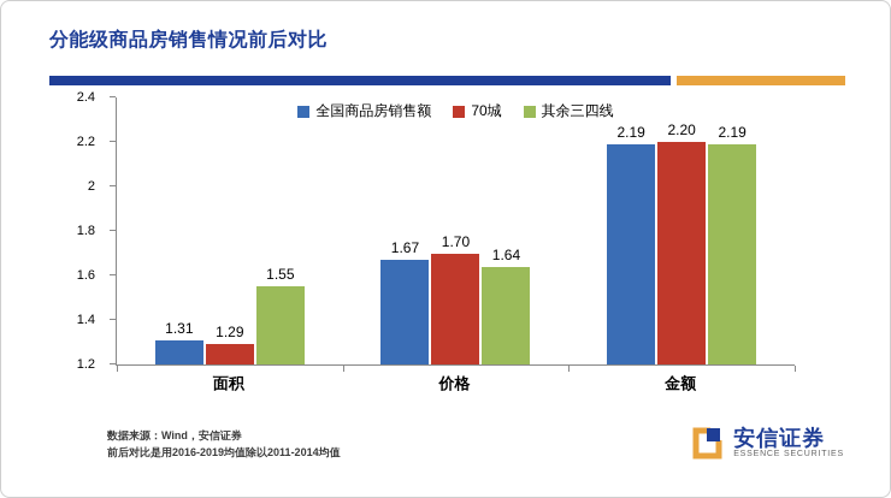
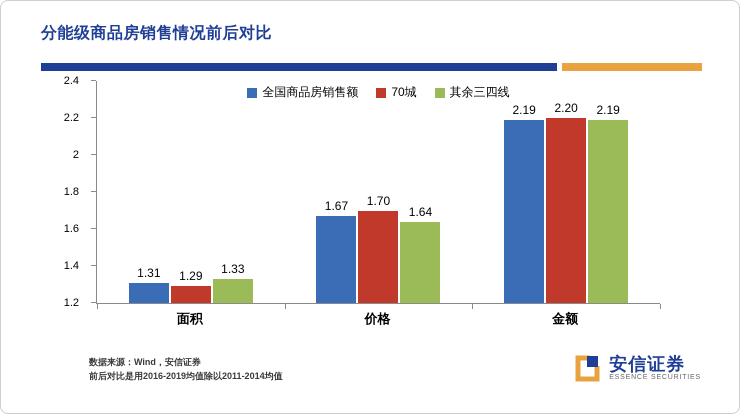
其余三四线/面积: 1.55 -> 1.33
